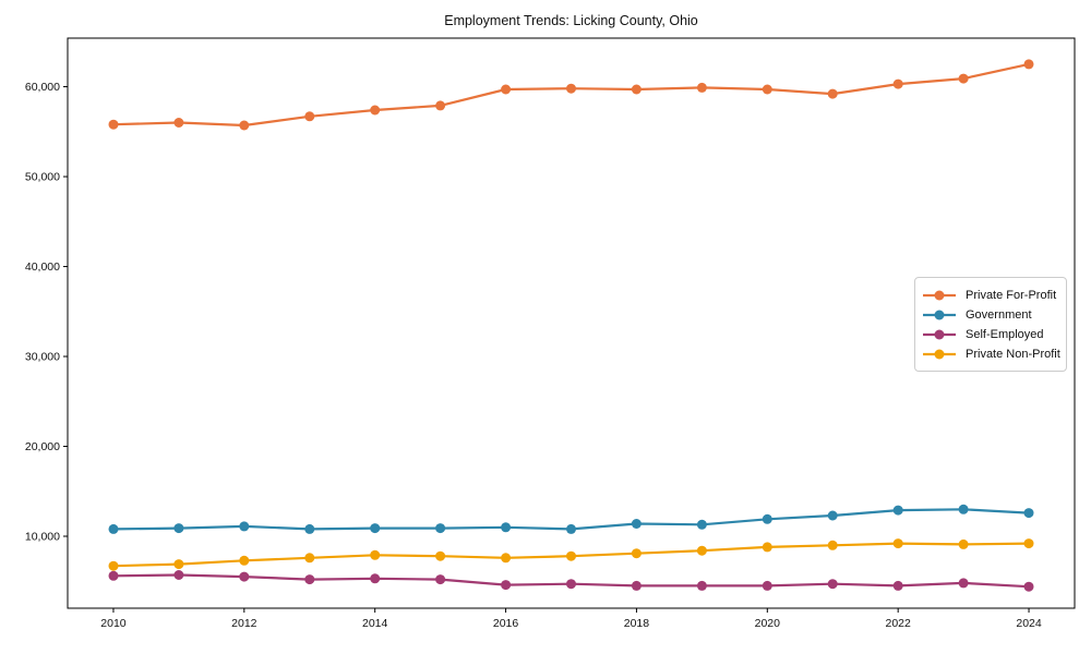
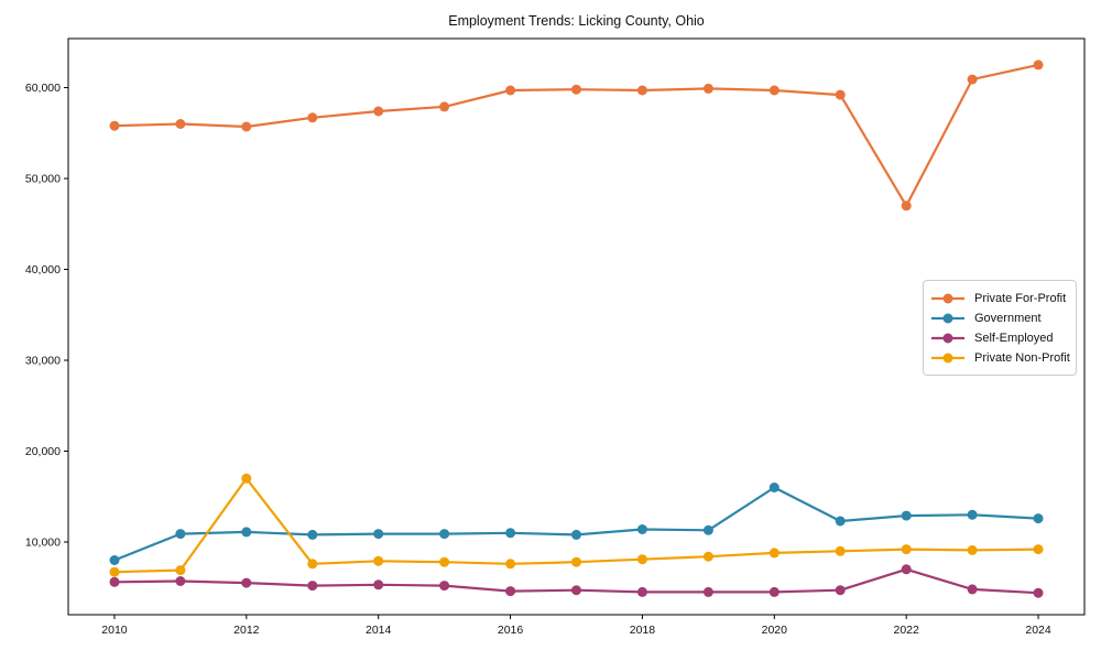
Government/2010: 11000 -> 8000
Private Non-Profit/2012: 7000 -> 17000
Government/2020: 12000 -> 16000
Private For-Profit/2022: 60000 -> 47000
Self-Employed/2022: 4000 -> 7000
